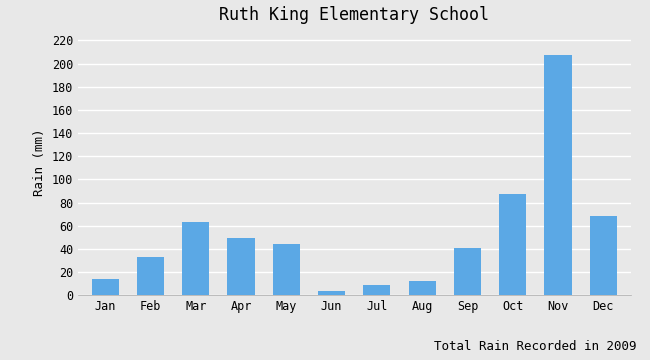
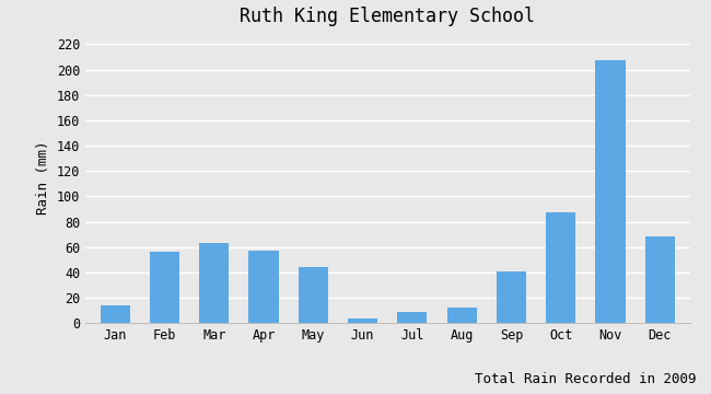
Feb: 33 -> 56
Apr: 49 -> 57
